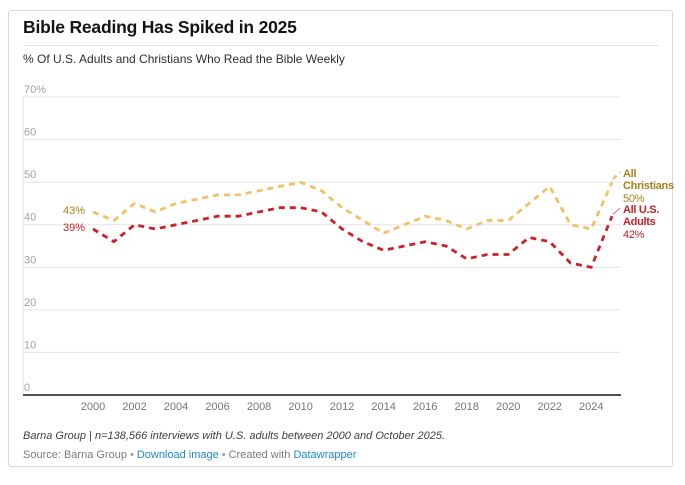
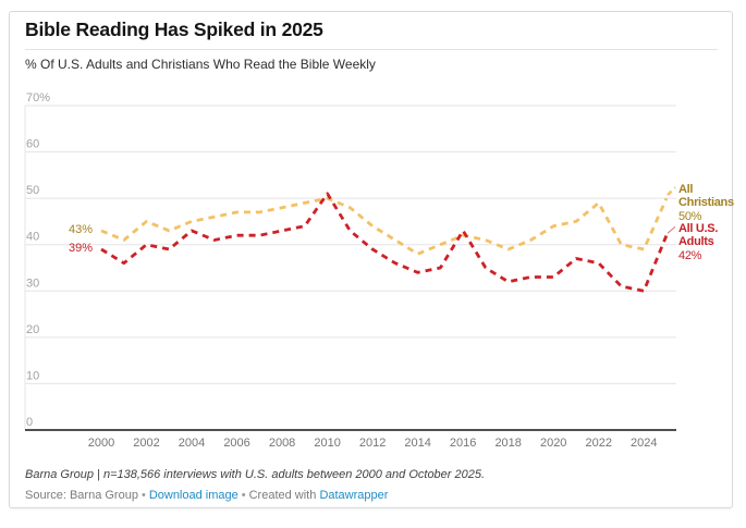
All U.S. Adults/2004: 40% -> 43%
All U.S. Adults/2010: 44% -> 51%
All U.S. Adults/2016: 36% -> 43%
All Christians/2020: 41% -> 44%
